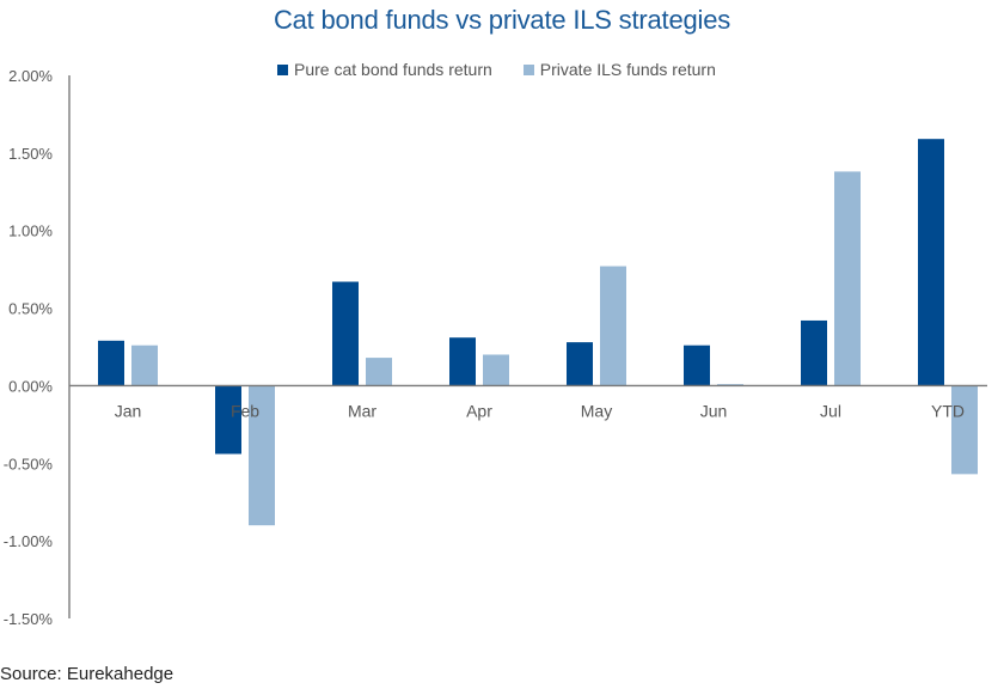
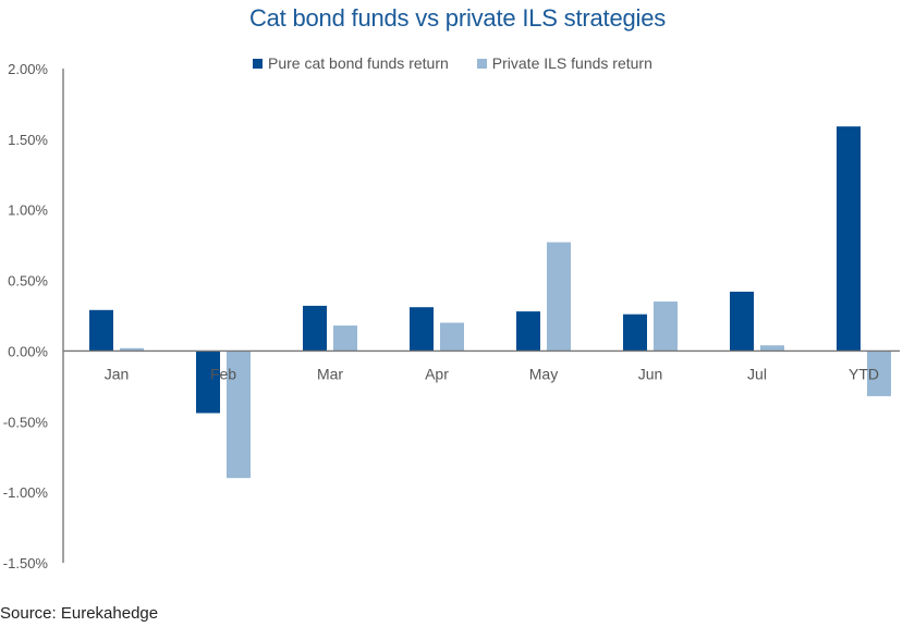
Private ILS funds return/Jan: 0.26% -> 0.02%
Pure cat bond funds return/Mar: 0.67% -> 0.32%
Private ILS funds return/Jun: 0.01% -> 0.35%
Private ILS funds return/Jul: 1.38% -> 0.04%
Private ILS funds return/YTD: -0.57% -> -0.32%
